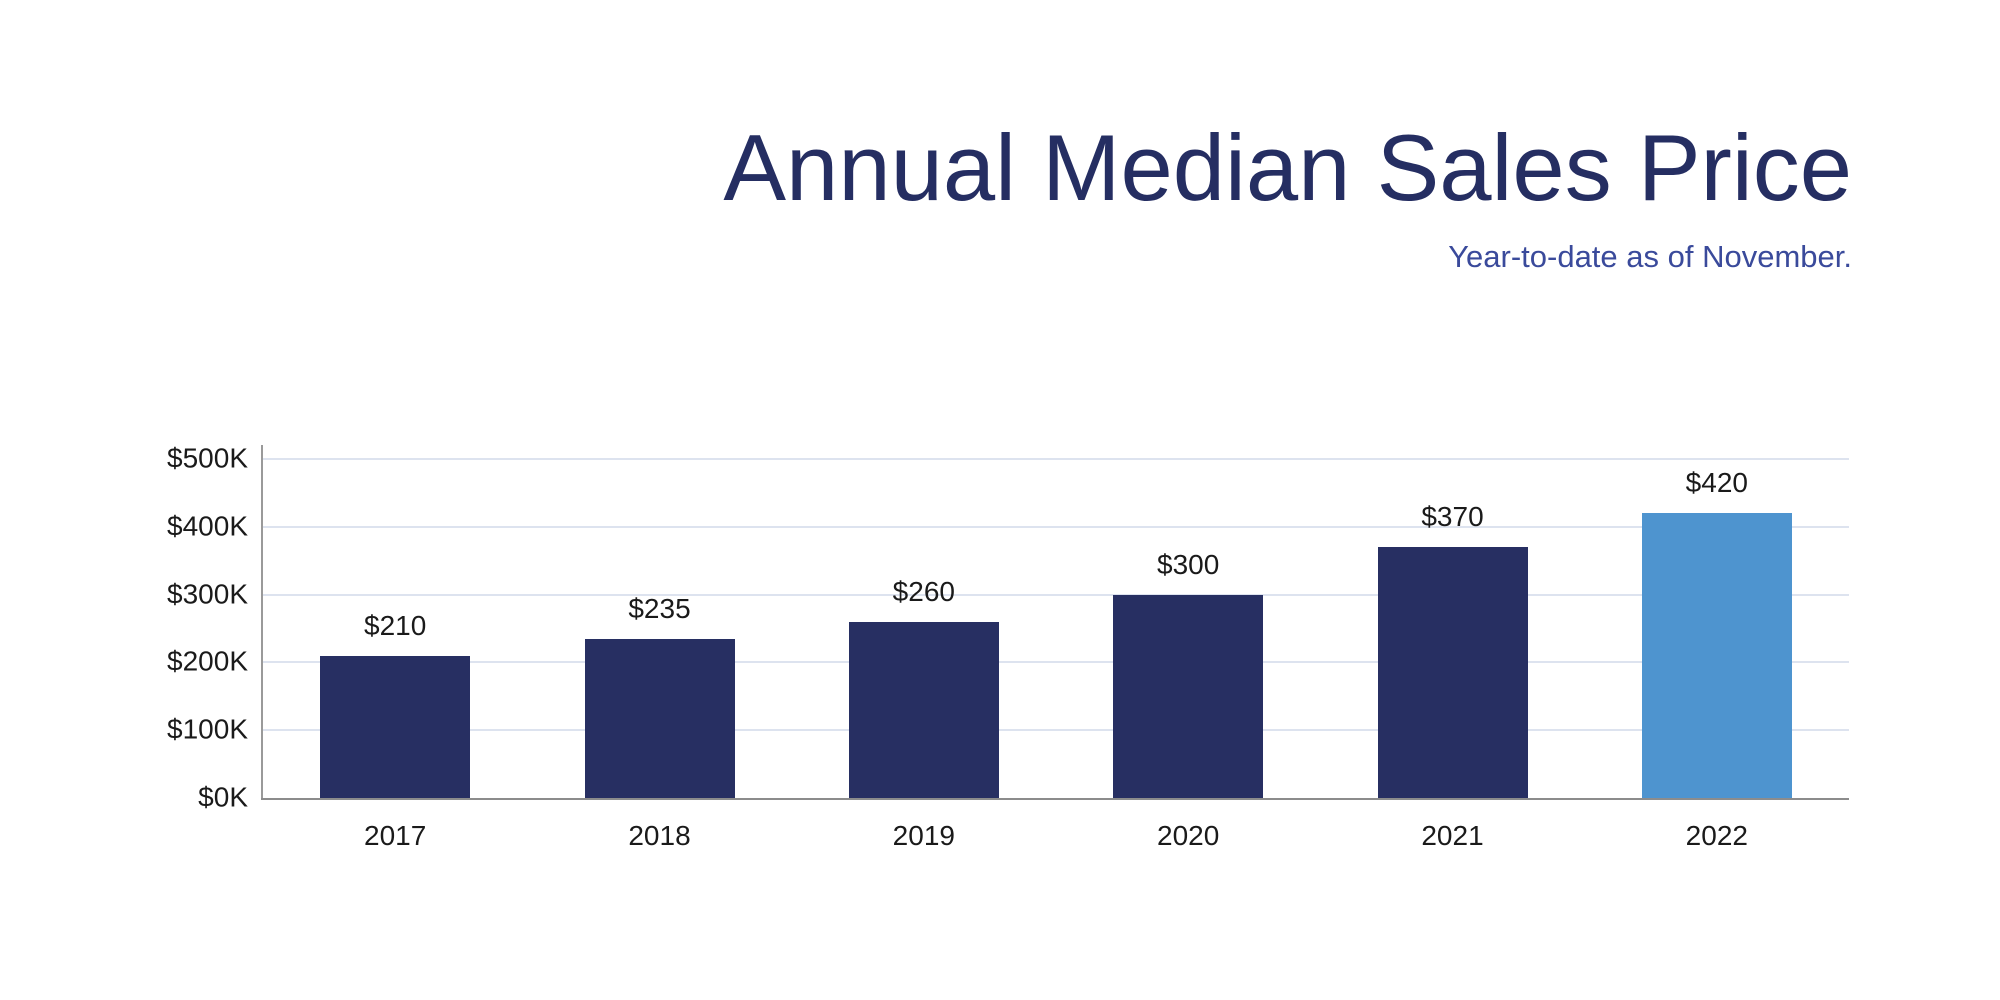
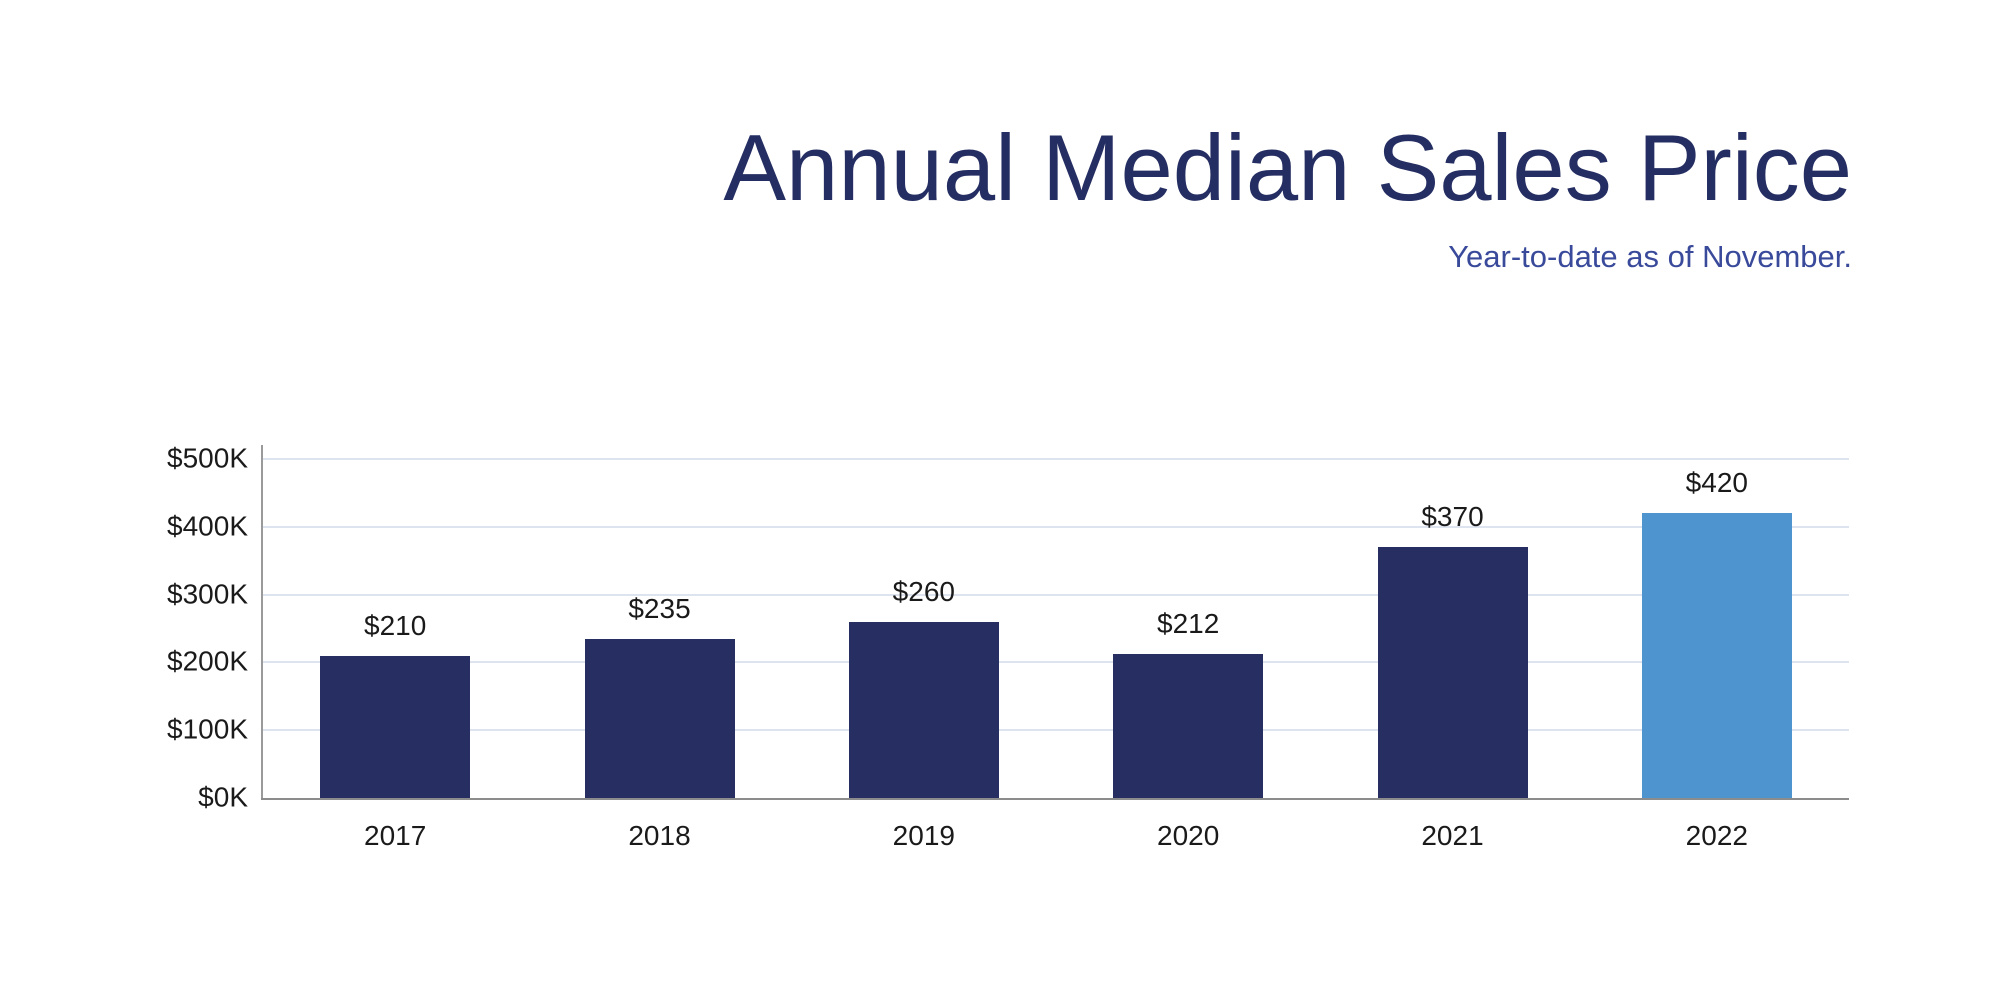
2020: $300 -> $212
